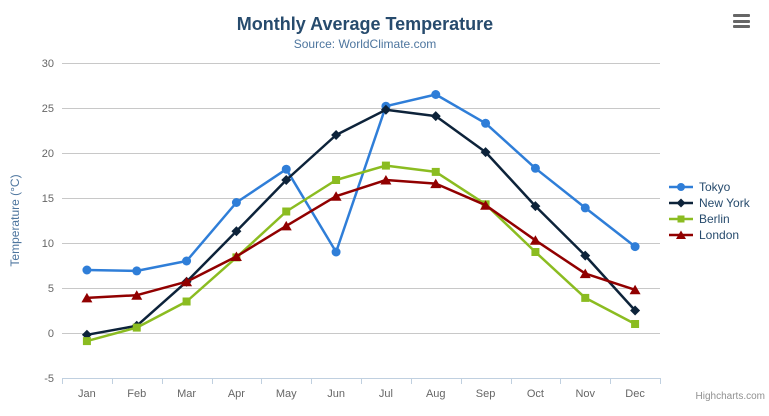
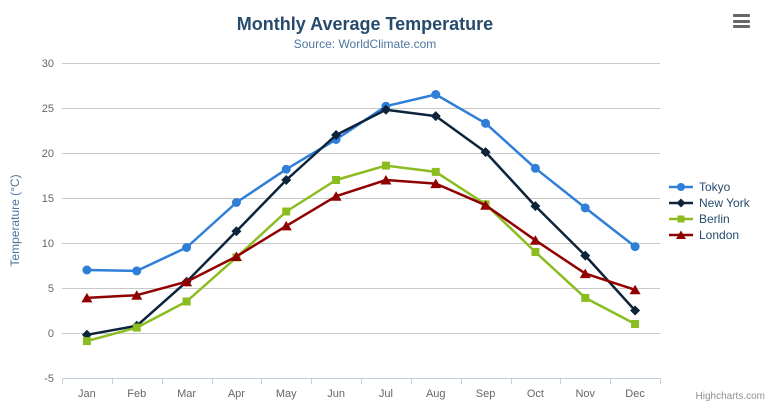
Tokyo/Mar: 8 -> 10
Tokyo/Jun: 9 -> 22
